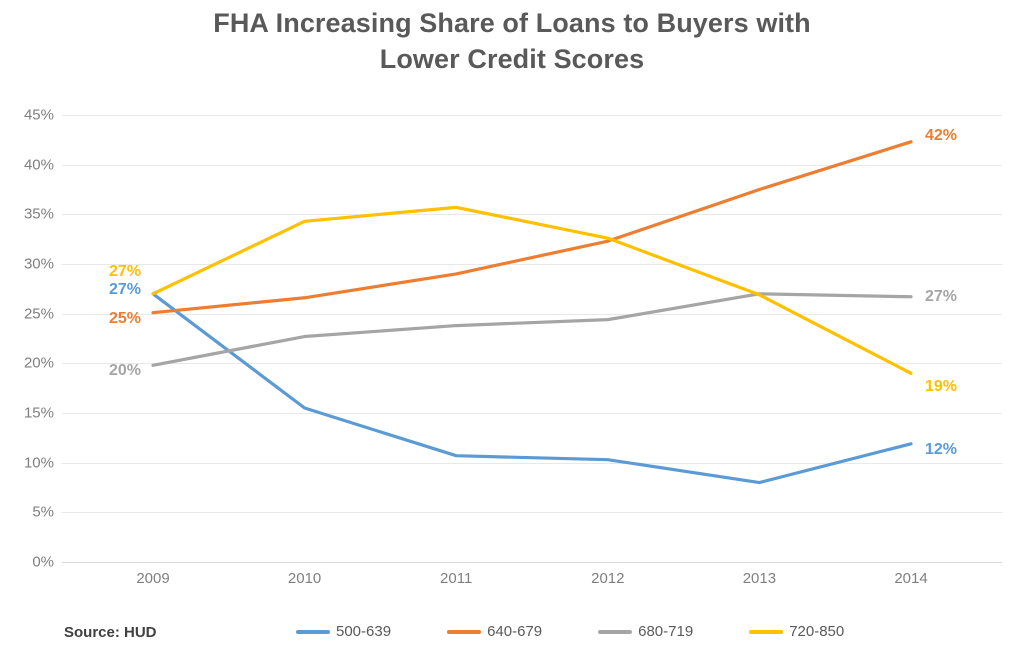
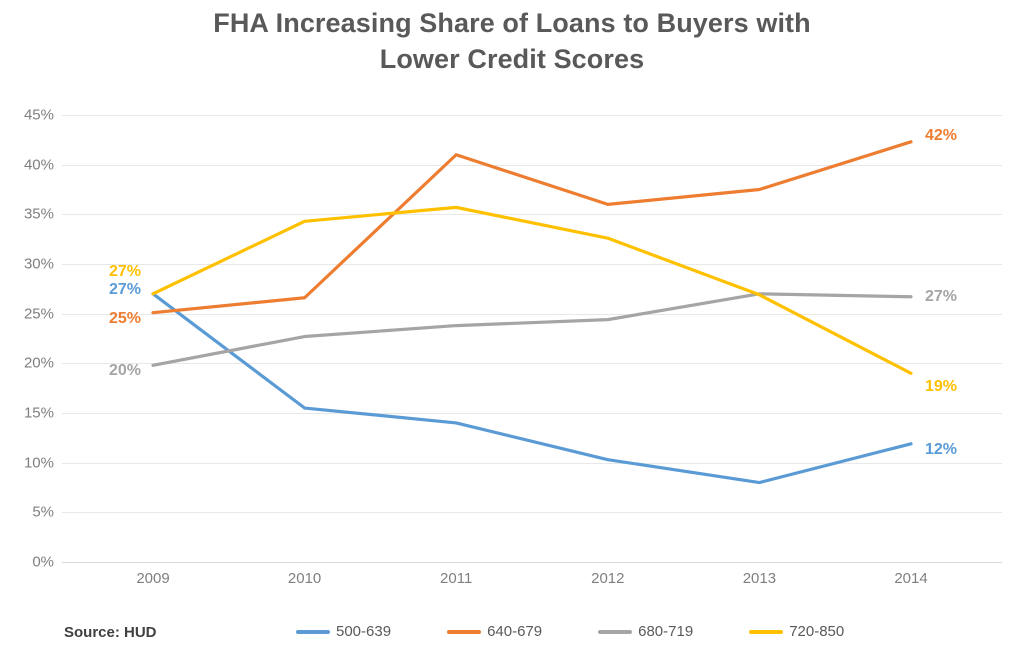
500-639/2011: 11% -> 14%
640-679/2011: 29% -> 41%
640-679/2012: 32% -> 36%
